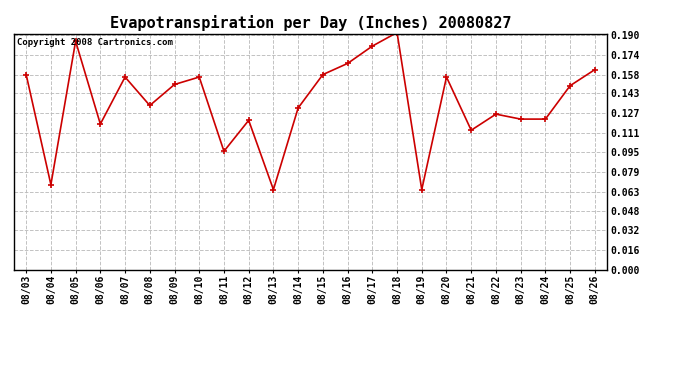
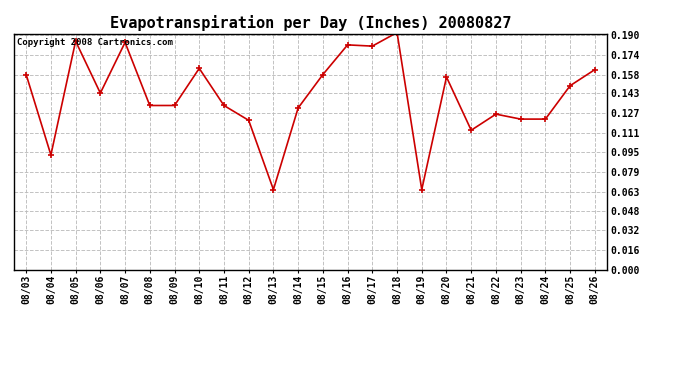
08/04: 0.069 -> 0.093
08/06: 0.118 -> 0.143
08/07: 0.156 -> 0.184
08/09: 0.150 -> 0.133
08/10: 0.156 -> 0.163
08/11: 0.096 -> 0.133
08/16: 0.167 -> 0.182
